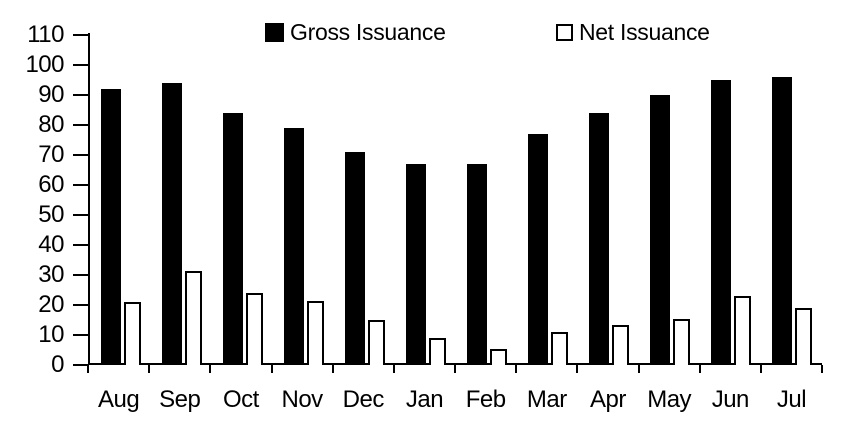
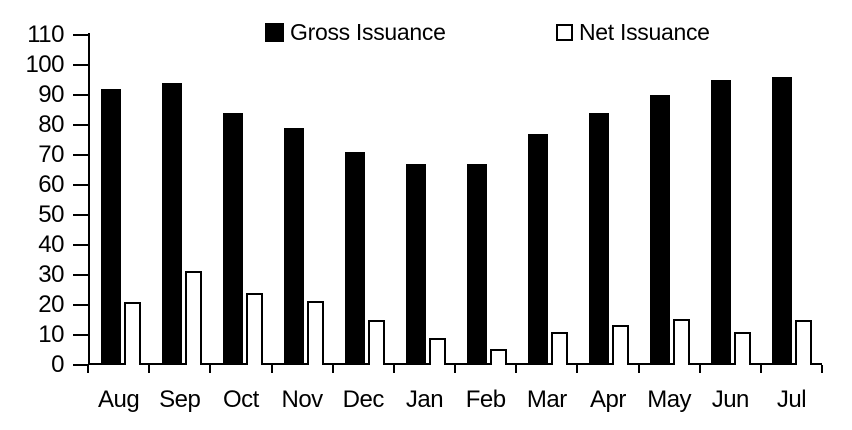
Net Issuance/Jun: 23 -> 11
Net Issuance/Jul: 19 -> 15
